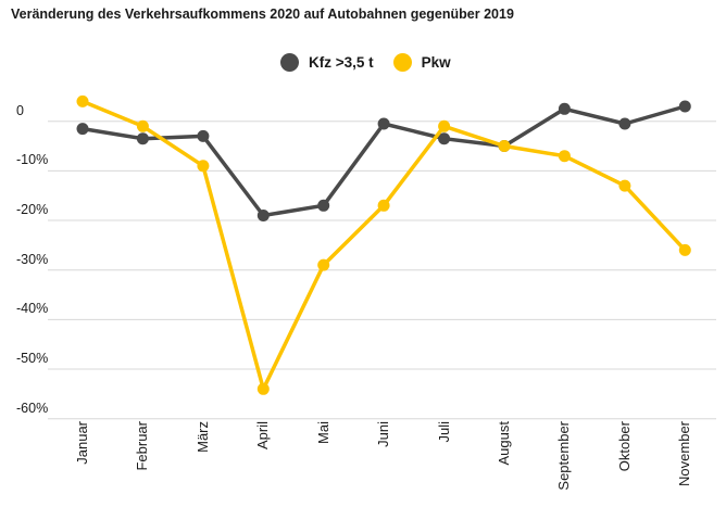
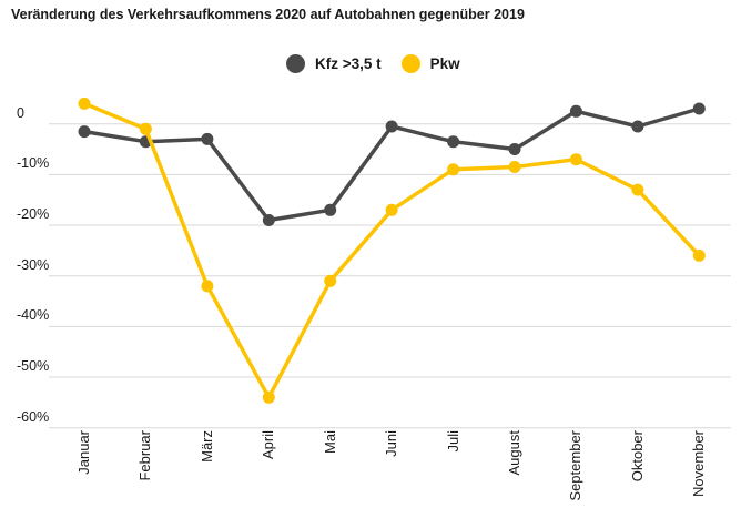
Pkw/März: -9 -> -32
Pkw/Mai: -29 -> -31
Pkw/Juli: -1 -> -9
Pkw/August: -5 -> -8
